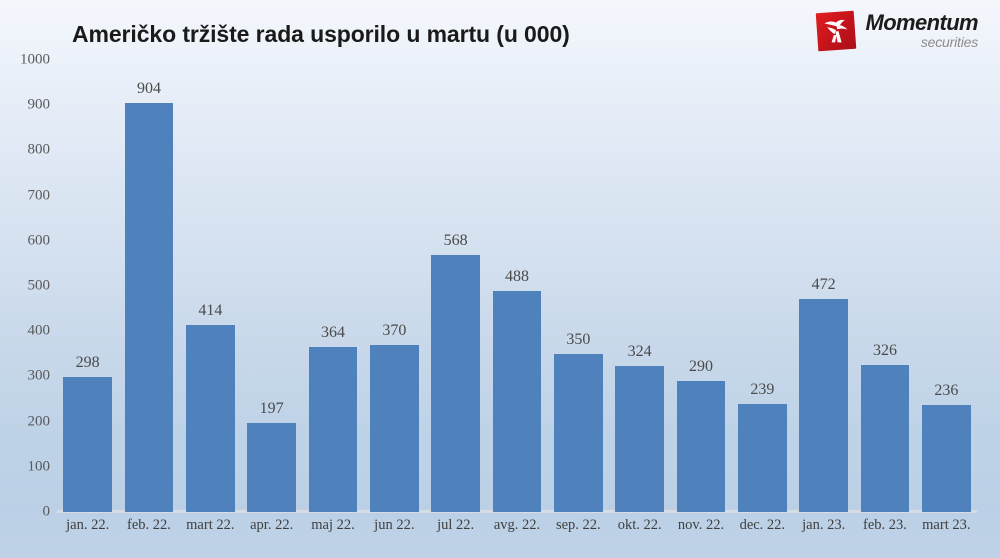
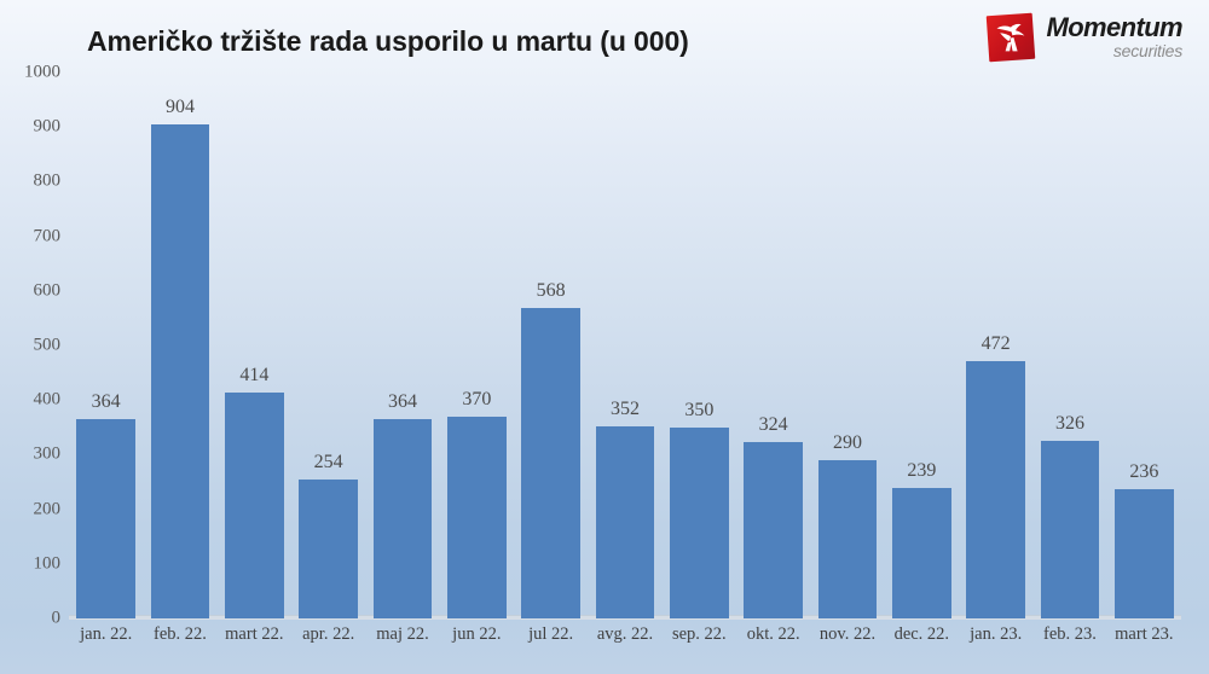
jan. 22.: 298 -> 364
apr. 22.: 197 -> 254
avg. 22.: 488 -> 352
